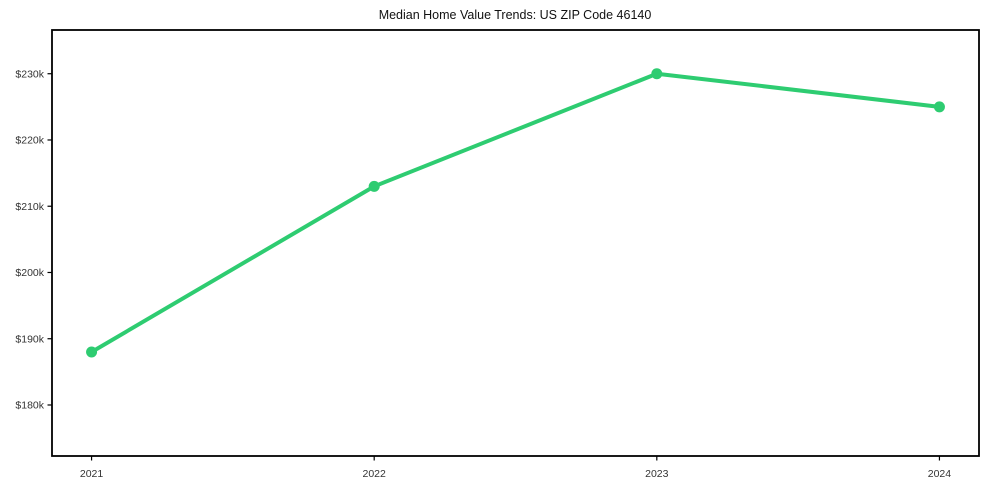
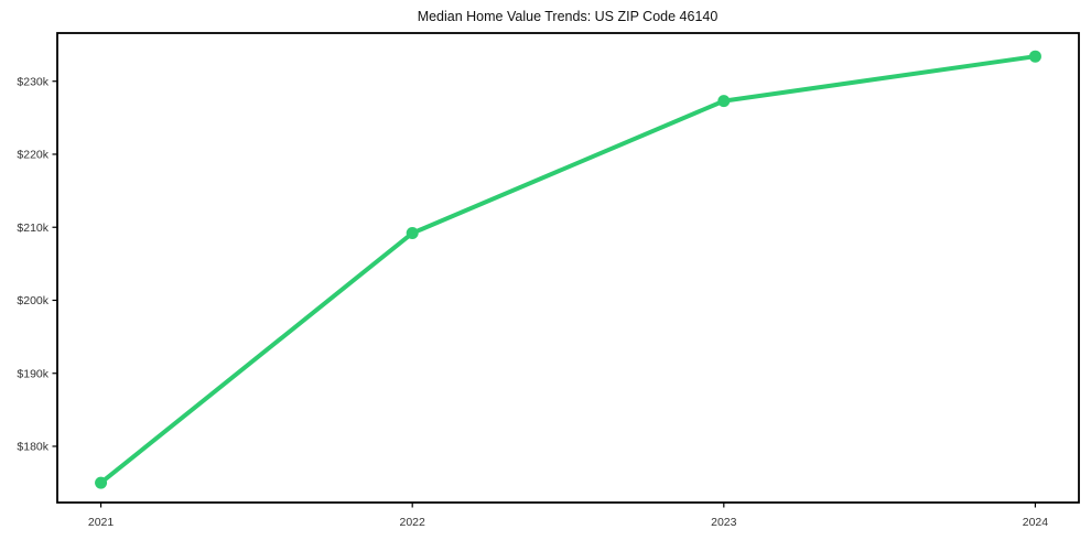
2021: $188k -> $175k
2022: $213k -> $209k
2023: $230k -> $227k
2024: $225k -> $233k
